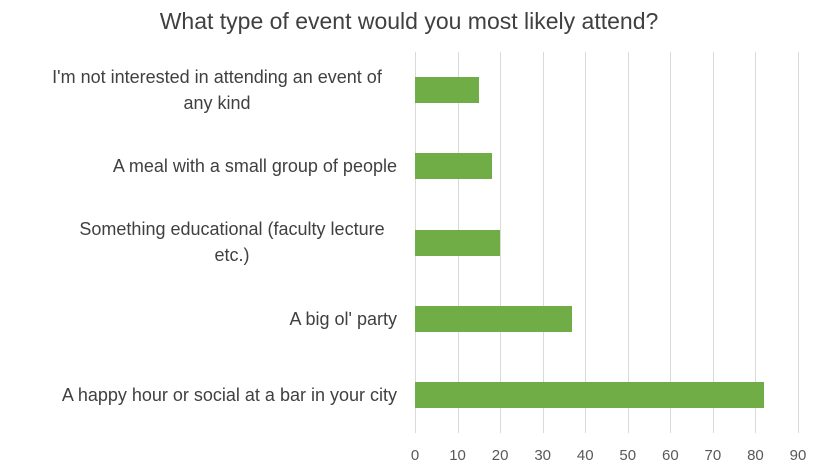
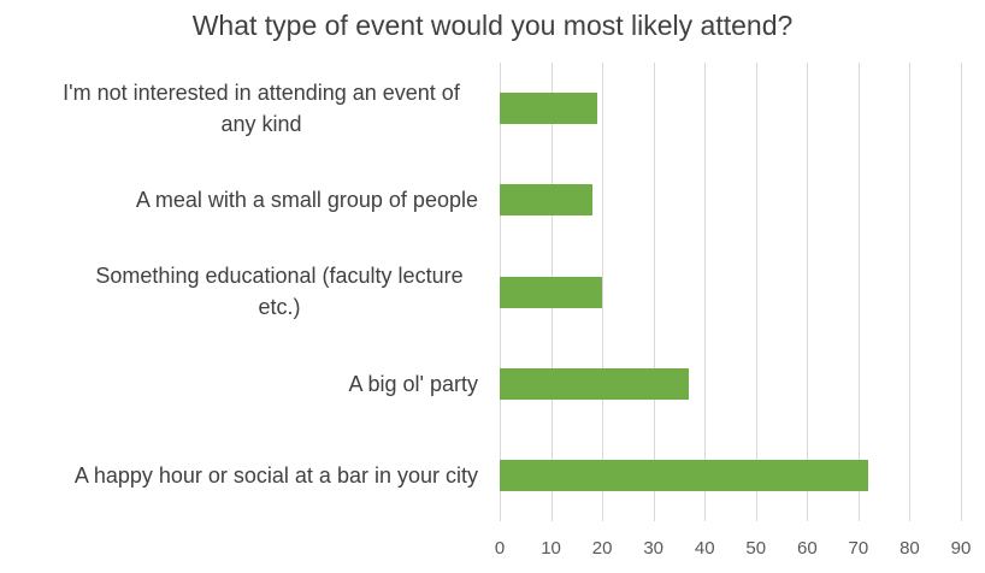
I'm not interested in attending an event of any kind: 15 -> 19
A happy hour or social at a bar in your city: 82 -> 72
